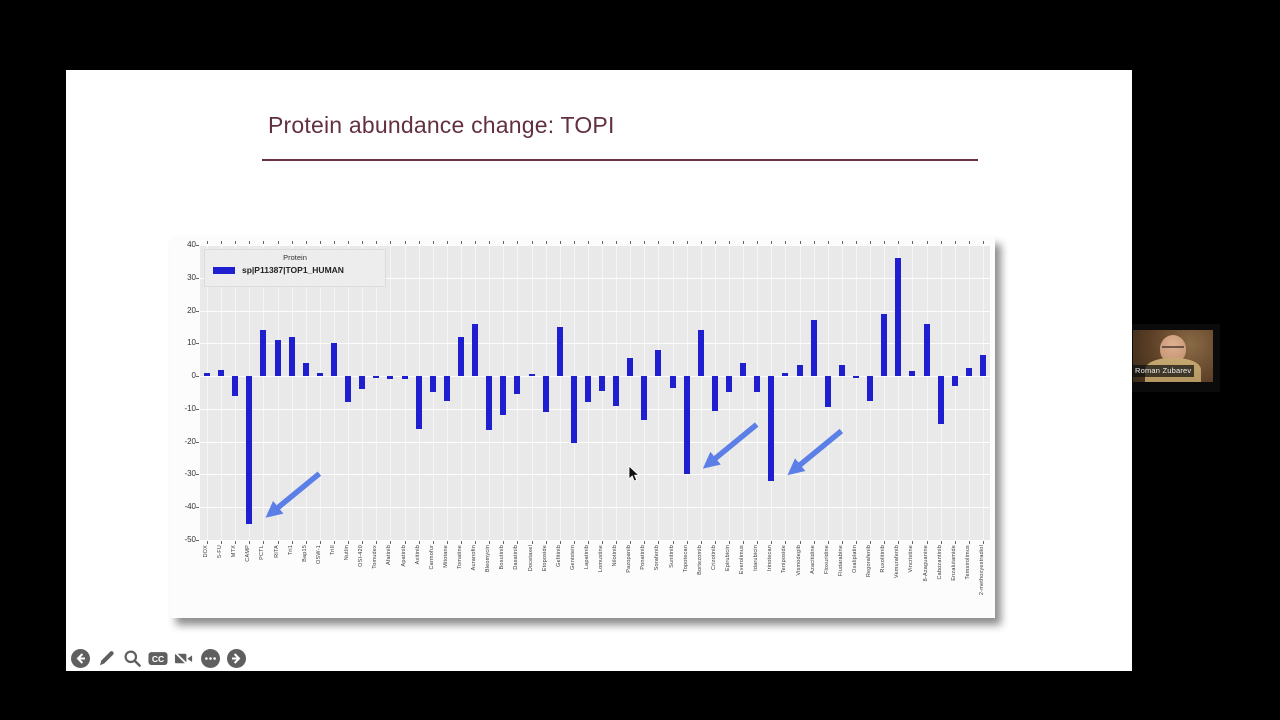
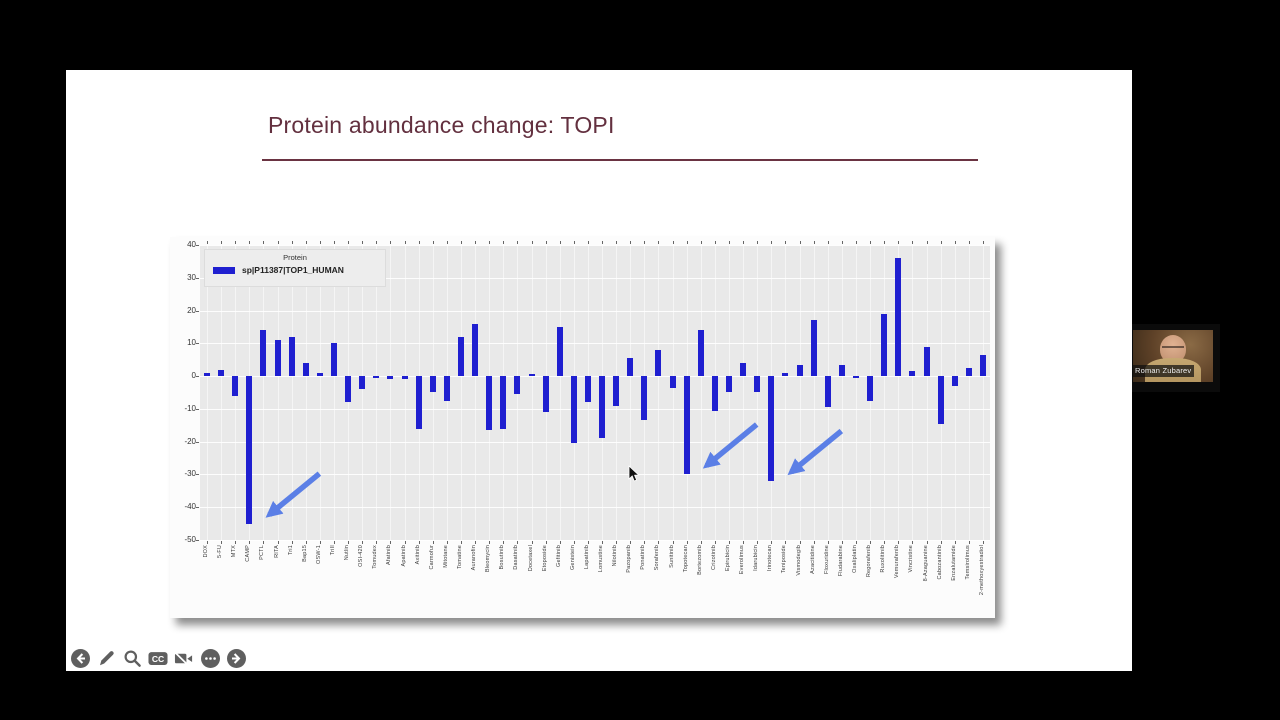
Bosutinib: -12 -> -16
Lomustine: -4 -> -19
8-Azaguanine: 16 -> 9
